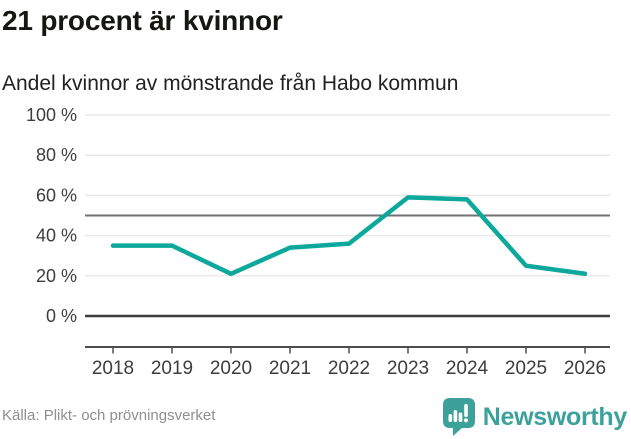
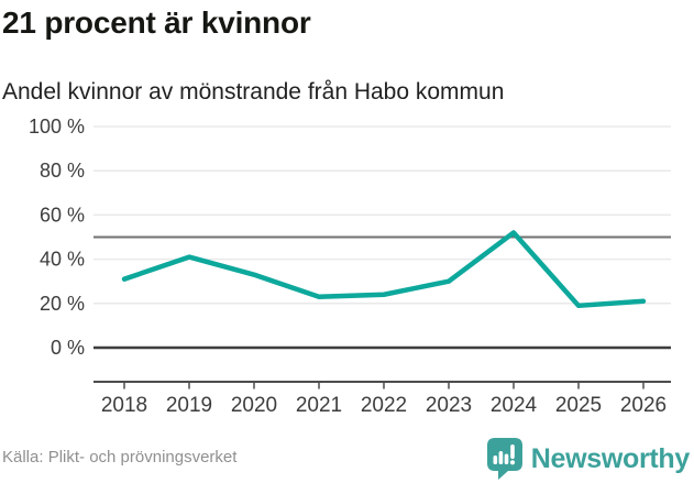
2018: 35% -> 31%
2019: 35% -> 41%
2020: 21% -> 33%
2021: 34% -> 23%
2022: 36% -> 24%
2023: 59% -> 30%
2024: 58% -> 52%
2025: 25% -> 19%
